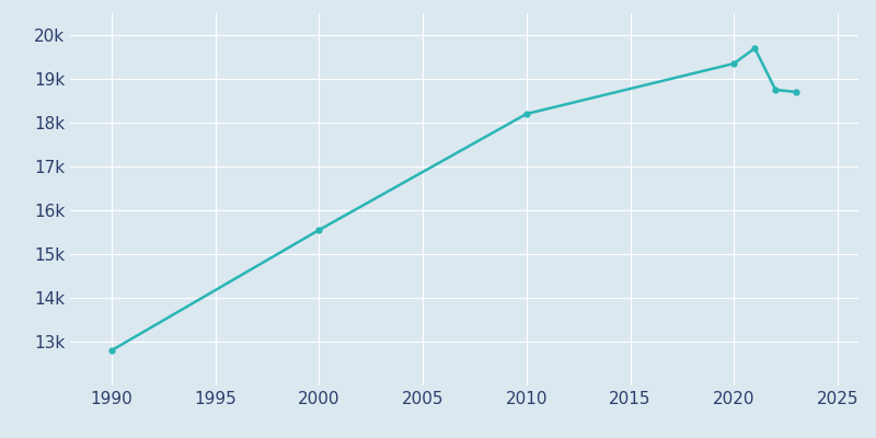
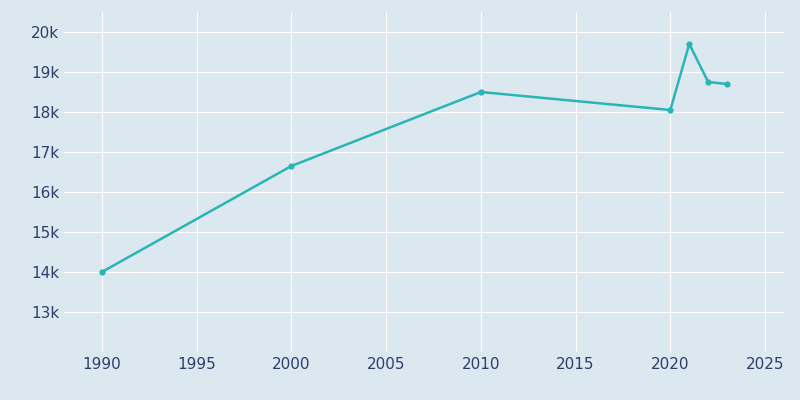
1990: 12.80k -> 14.00k
2000: 15.55k -> 16.65k
2010: 18.20k -> 18.50k
2020: 19.35k -> 18.05k
